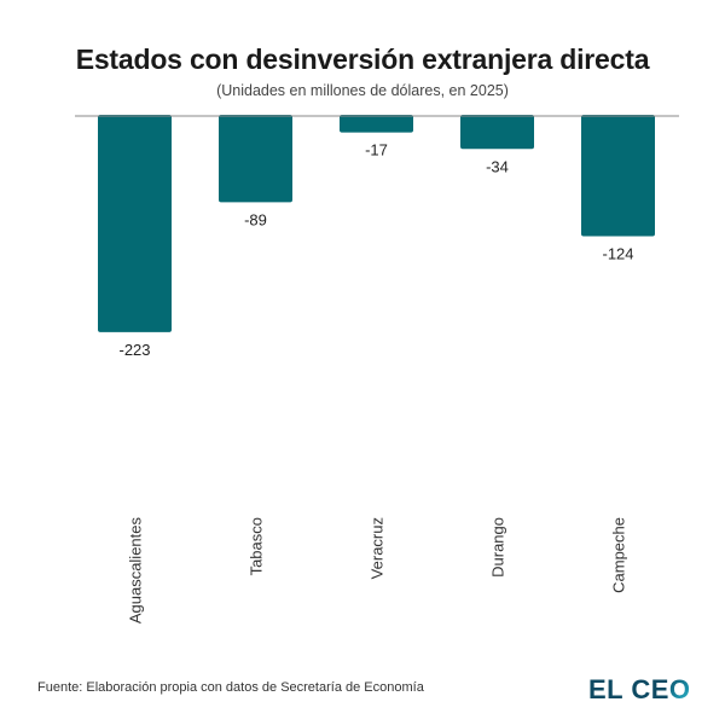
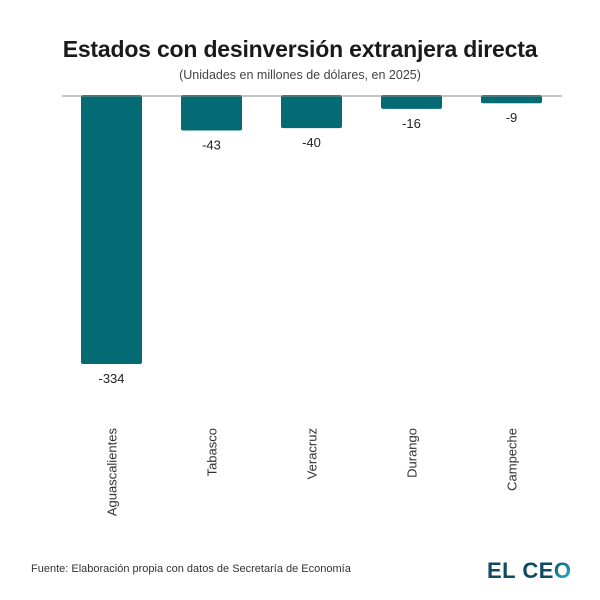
Aguascalientes: -223 -> -334
Tabasco: -89 -> -43
Veracruz: -17 -> -40
Durango: -34 -> -16
Campeche: -124 -> -9
